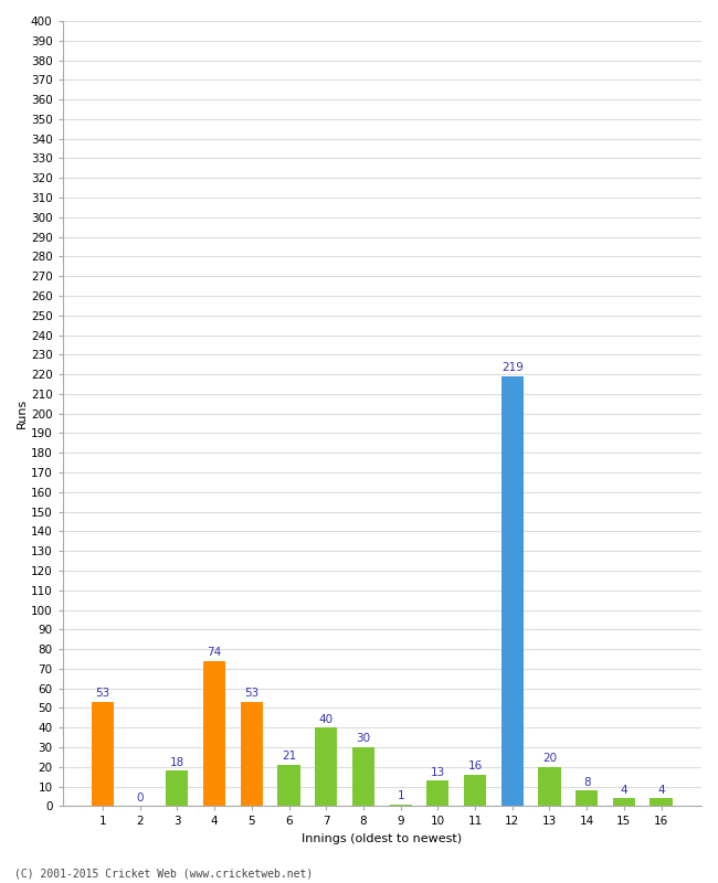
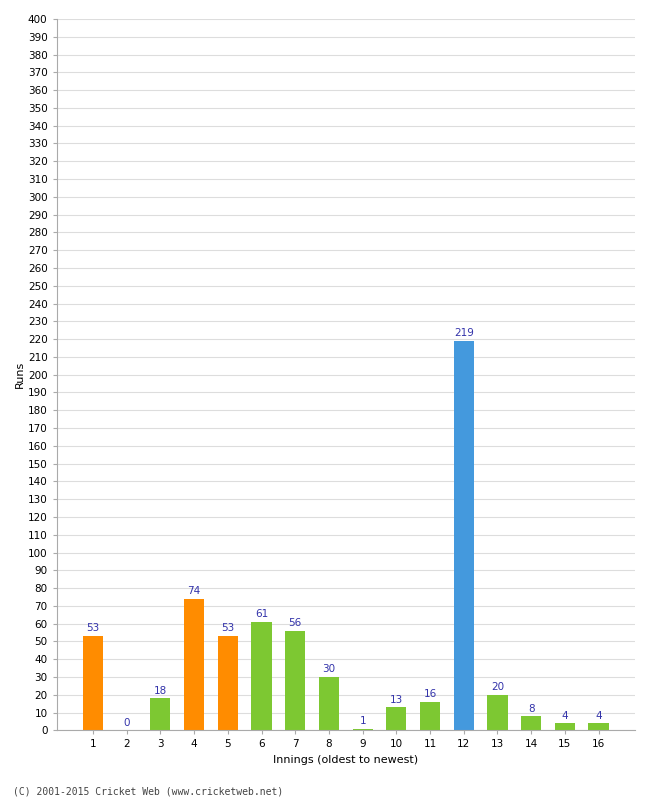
6: 21 -> 61
7: 40 -> 56
